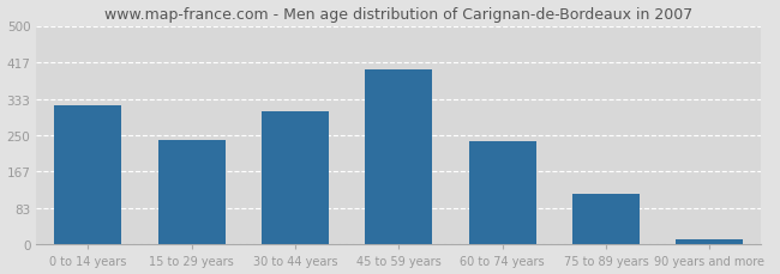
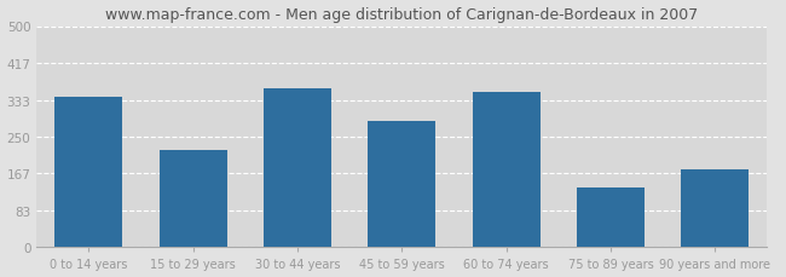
0 to 14 years: 317 -> 340
15 to 29 years: 238 -> 220
30 to 44 years: 305 -> 360
45 to 59 years: 400 -> 285
60 to 74 years: 235 -> 350
75 to 89 years: 117 -> 135
90 years and more: 13 -> 175
